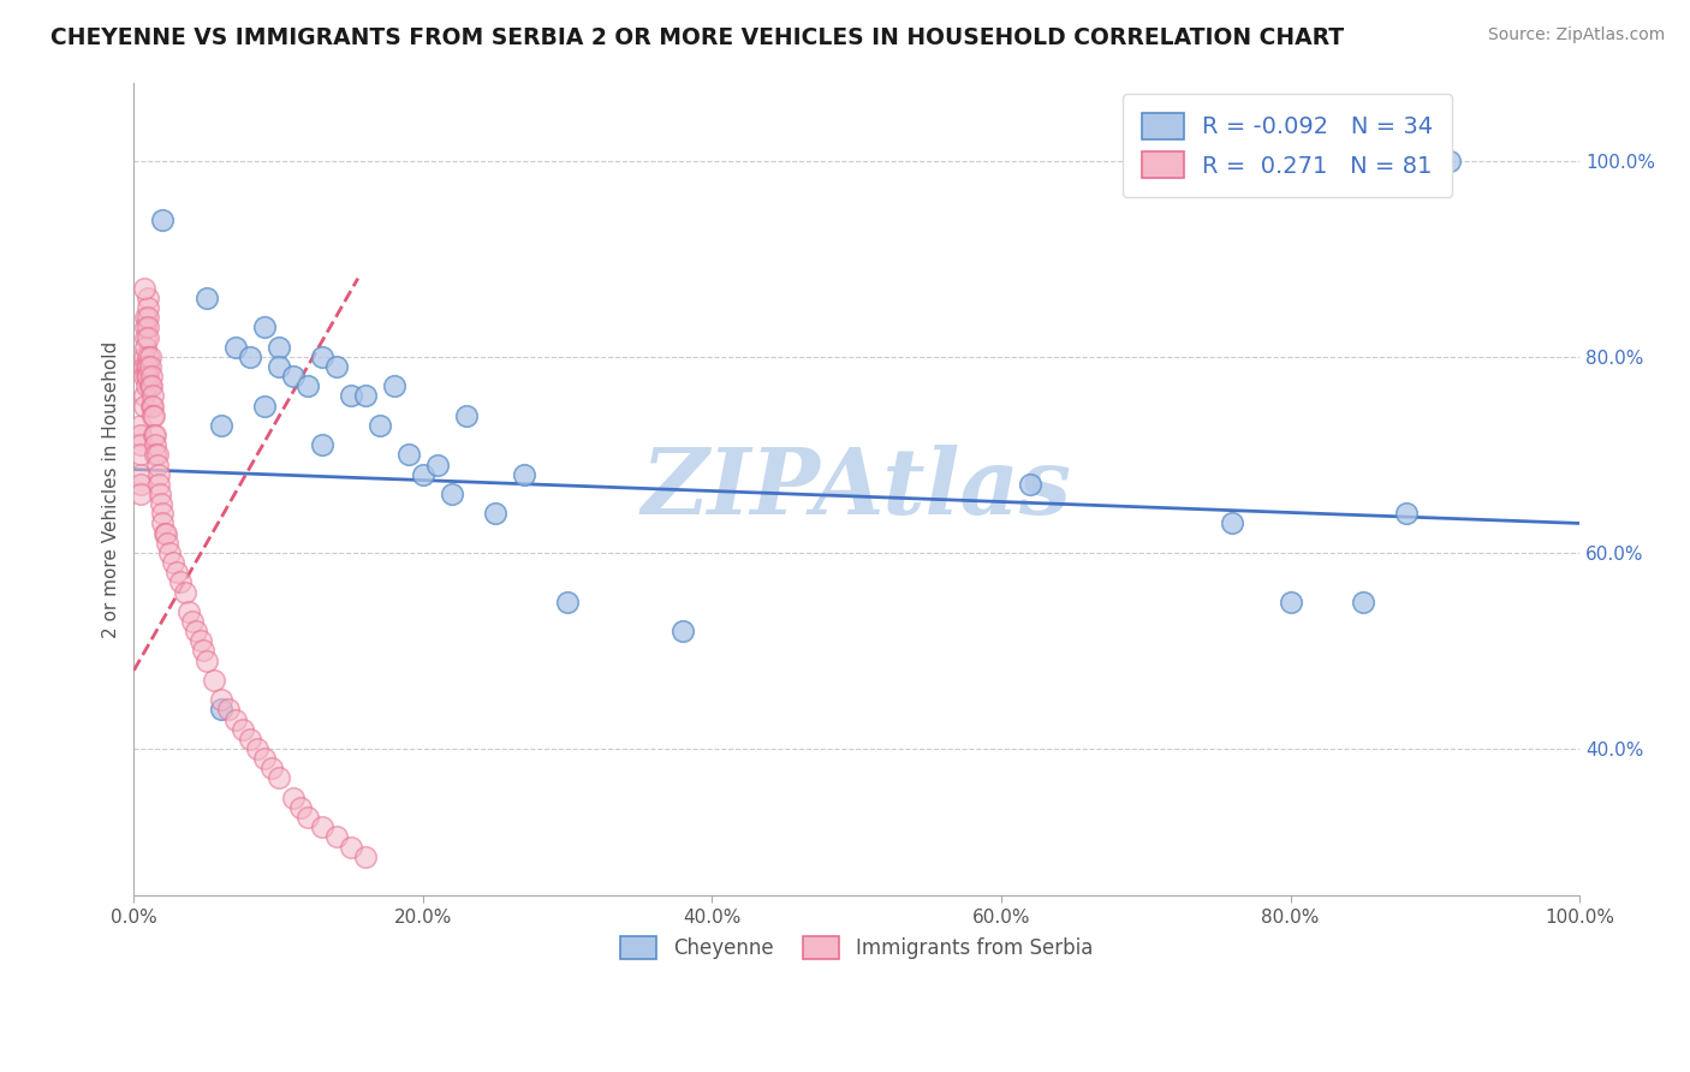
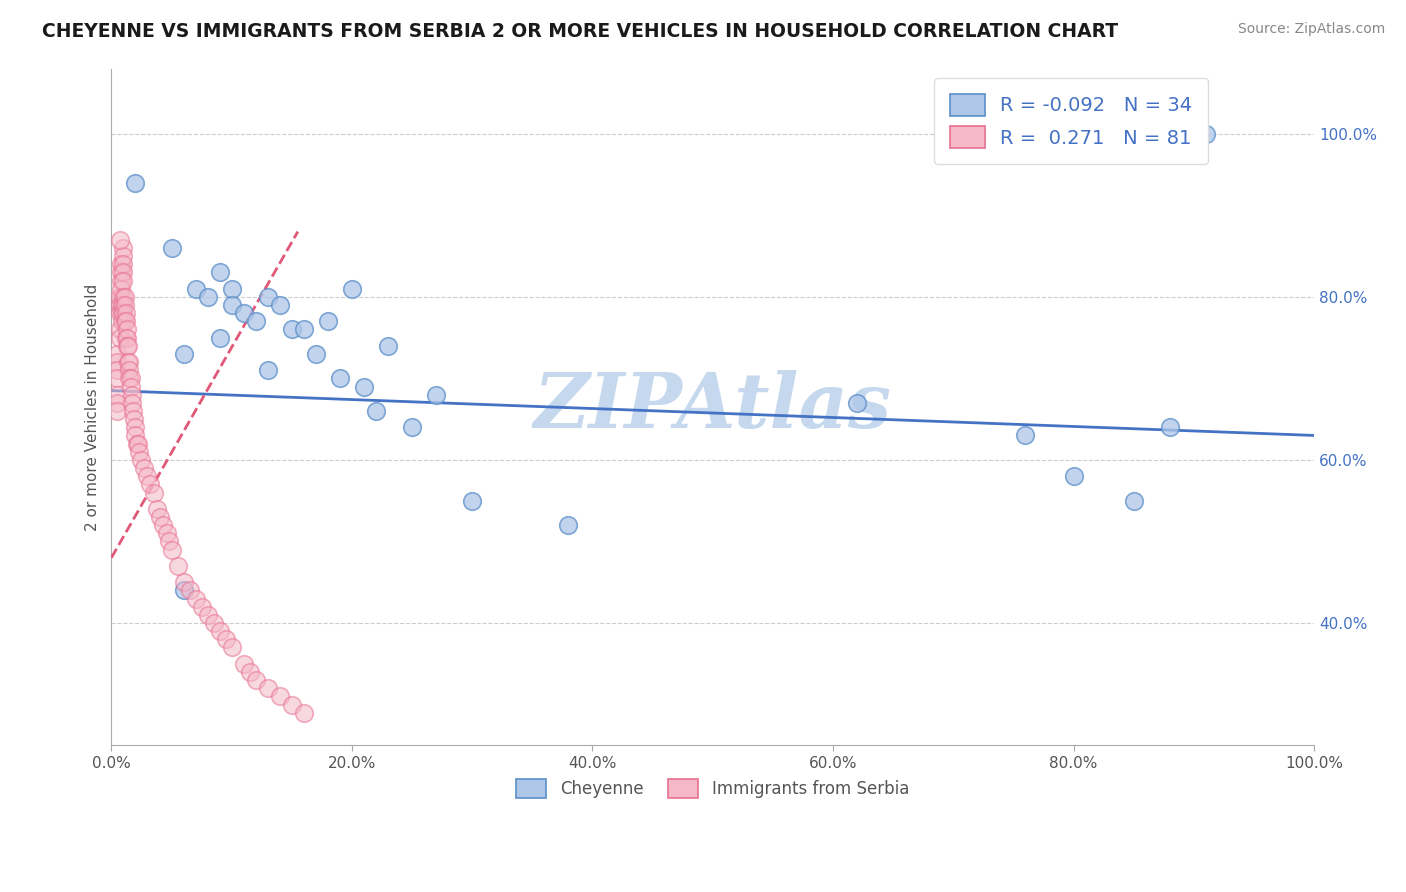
Cheyenne/20.0%: 68% -> 81%
Cheyenne/80.0%: 55% -> 58%
